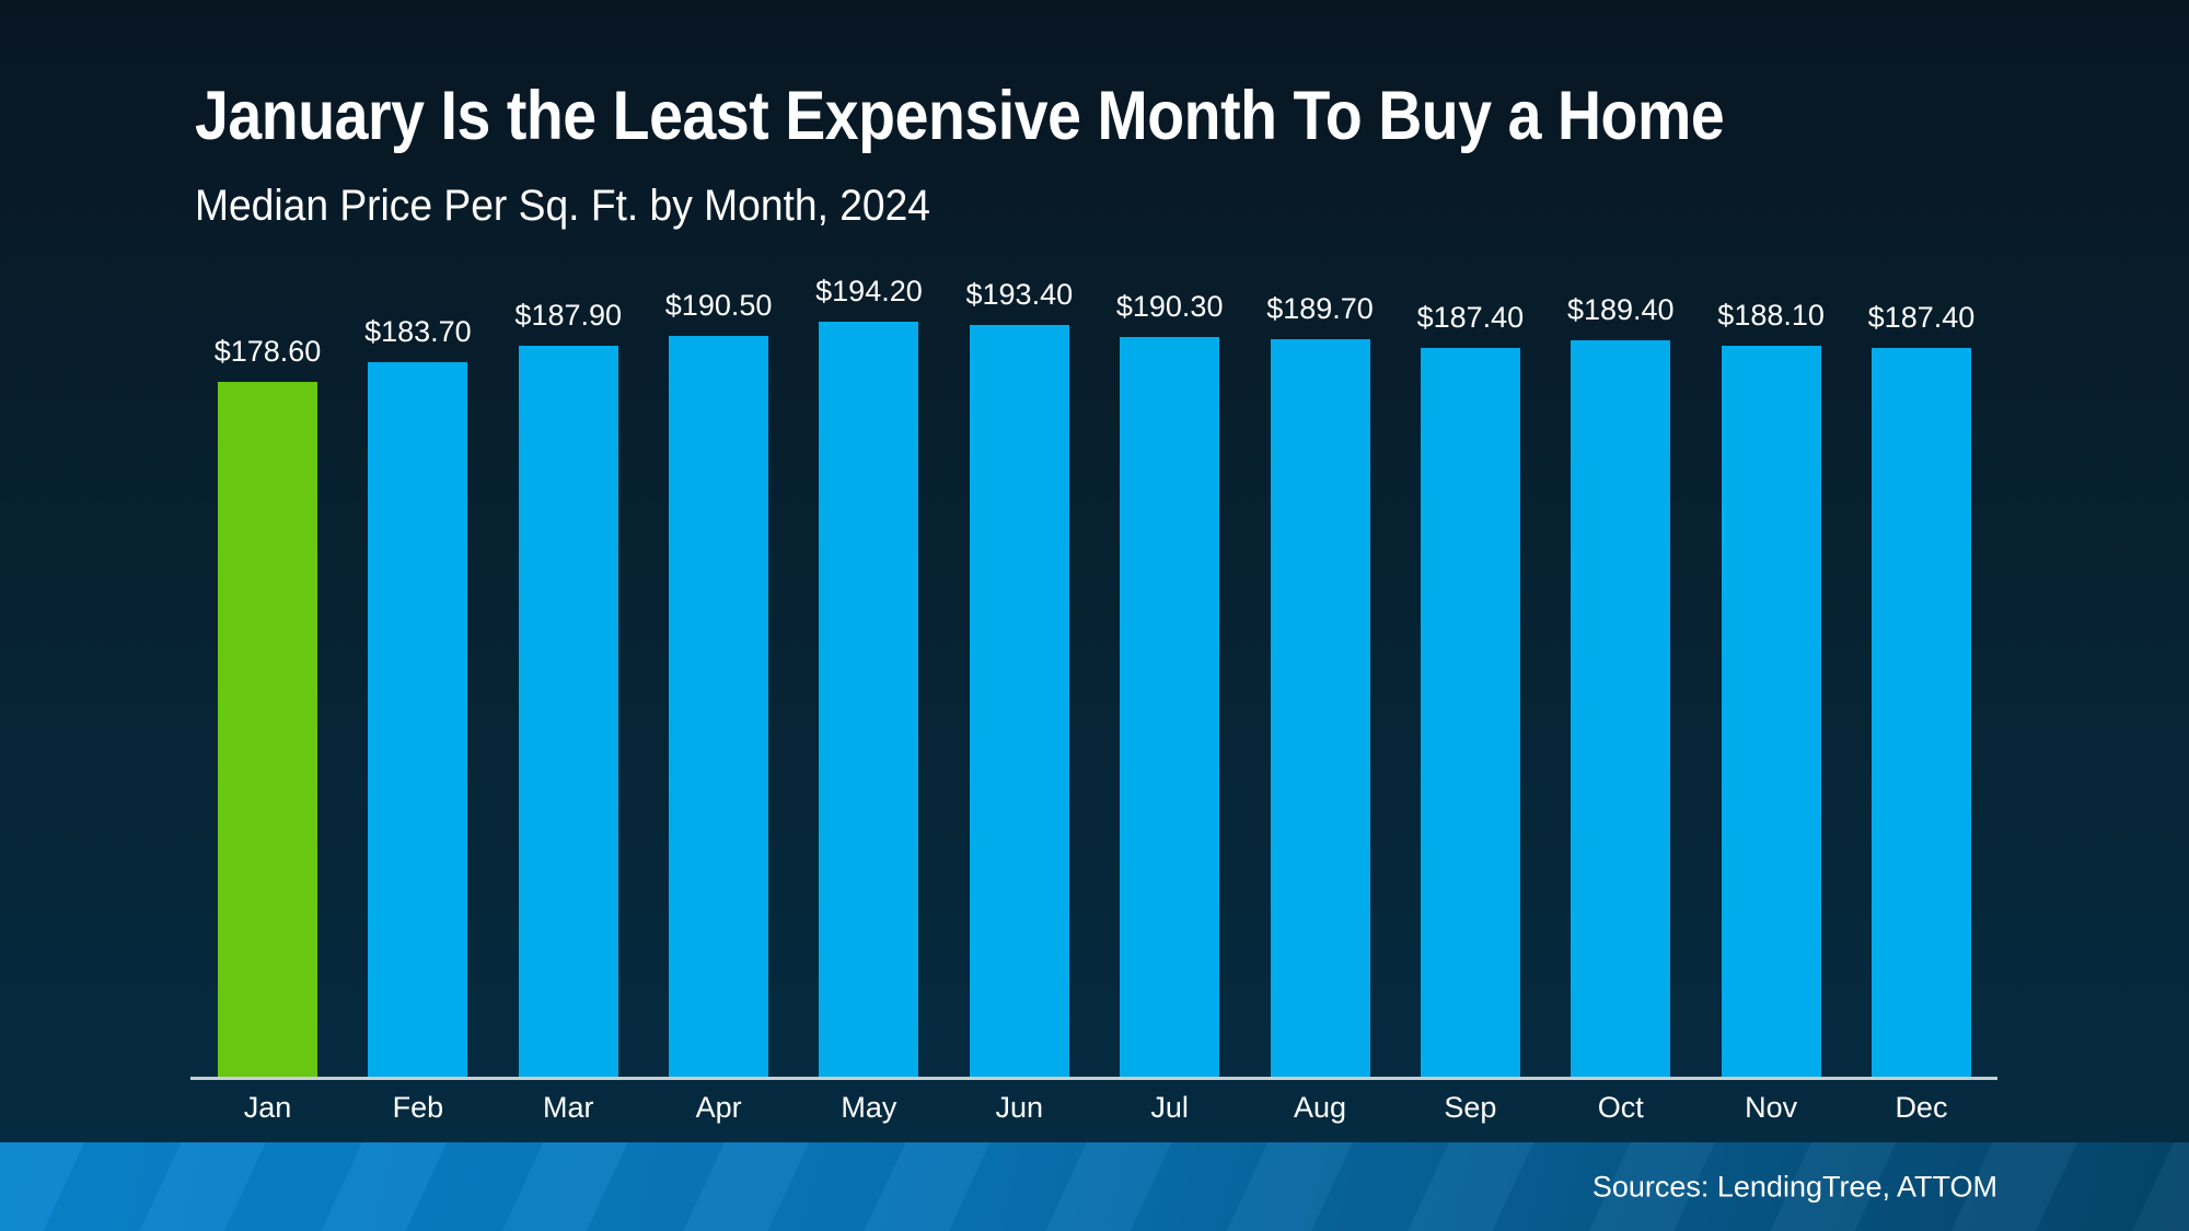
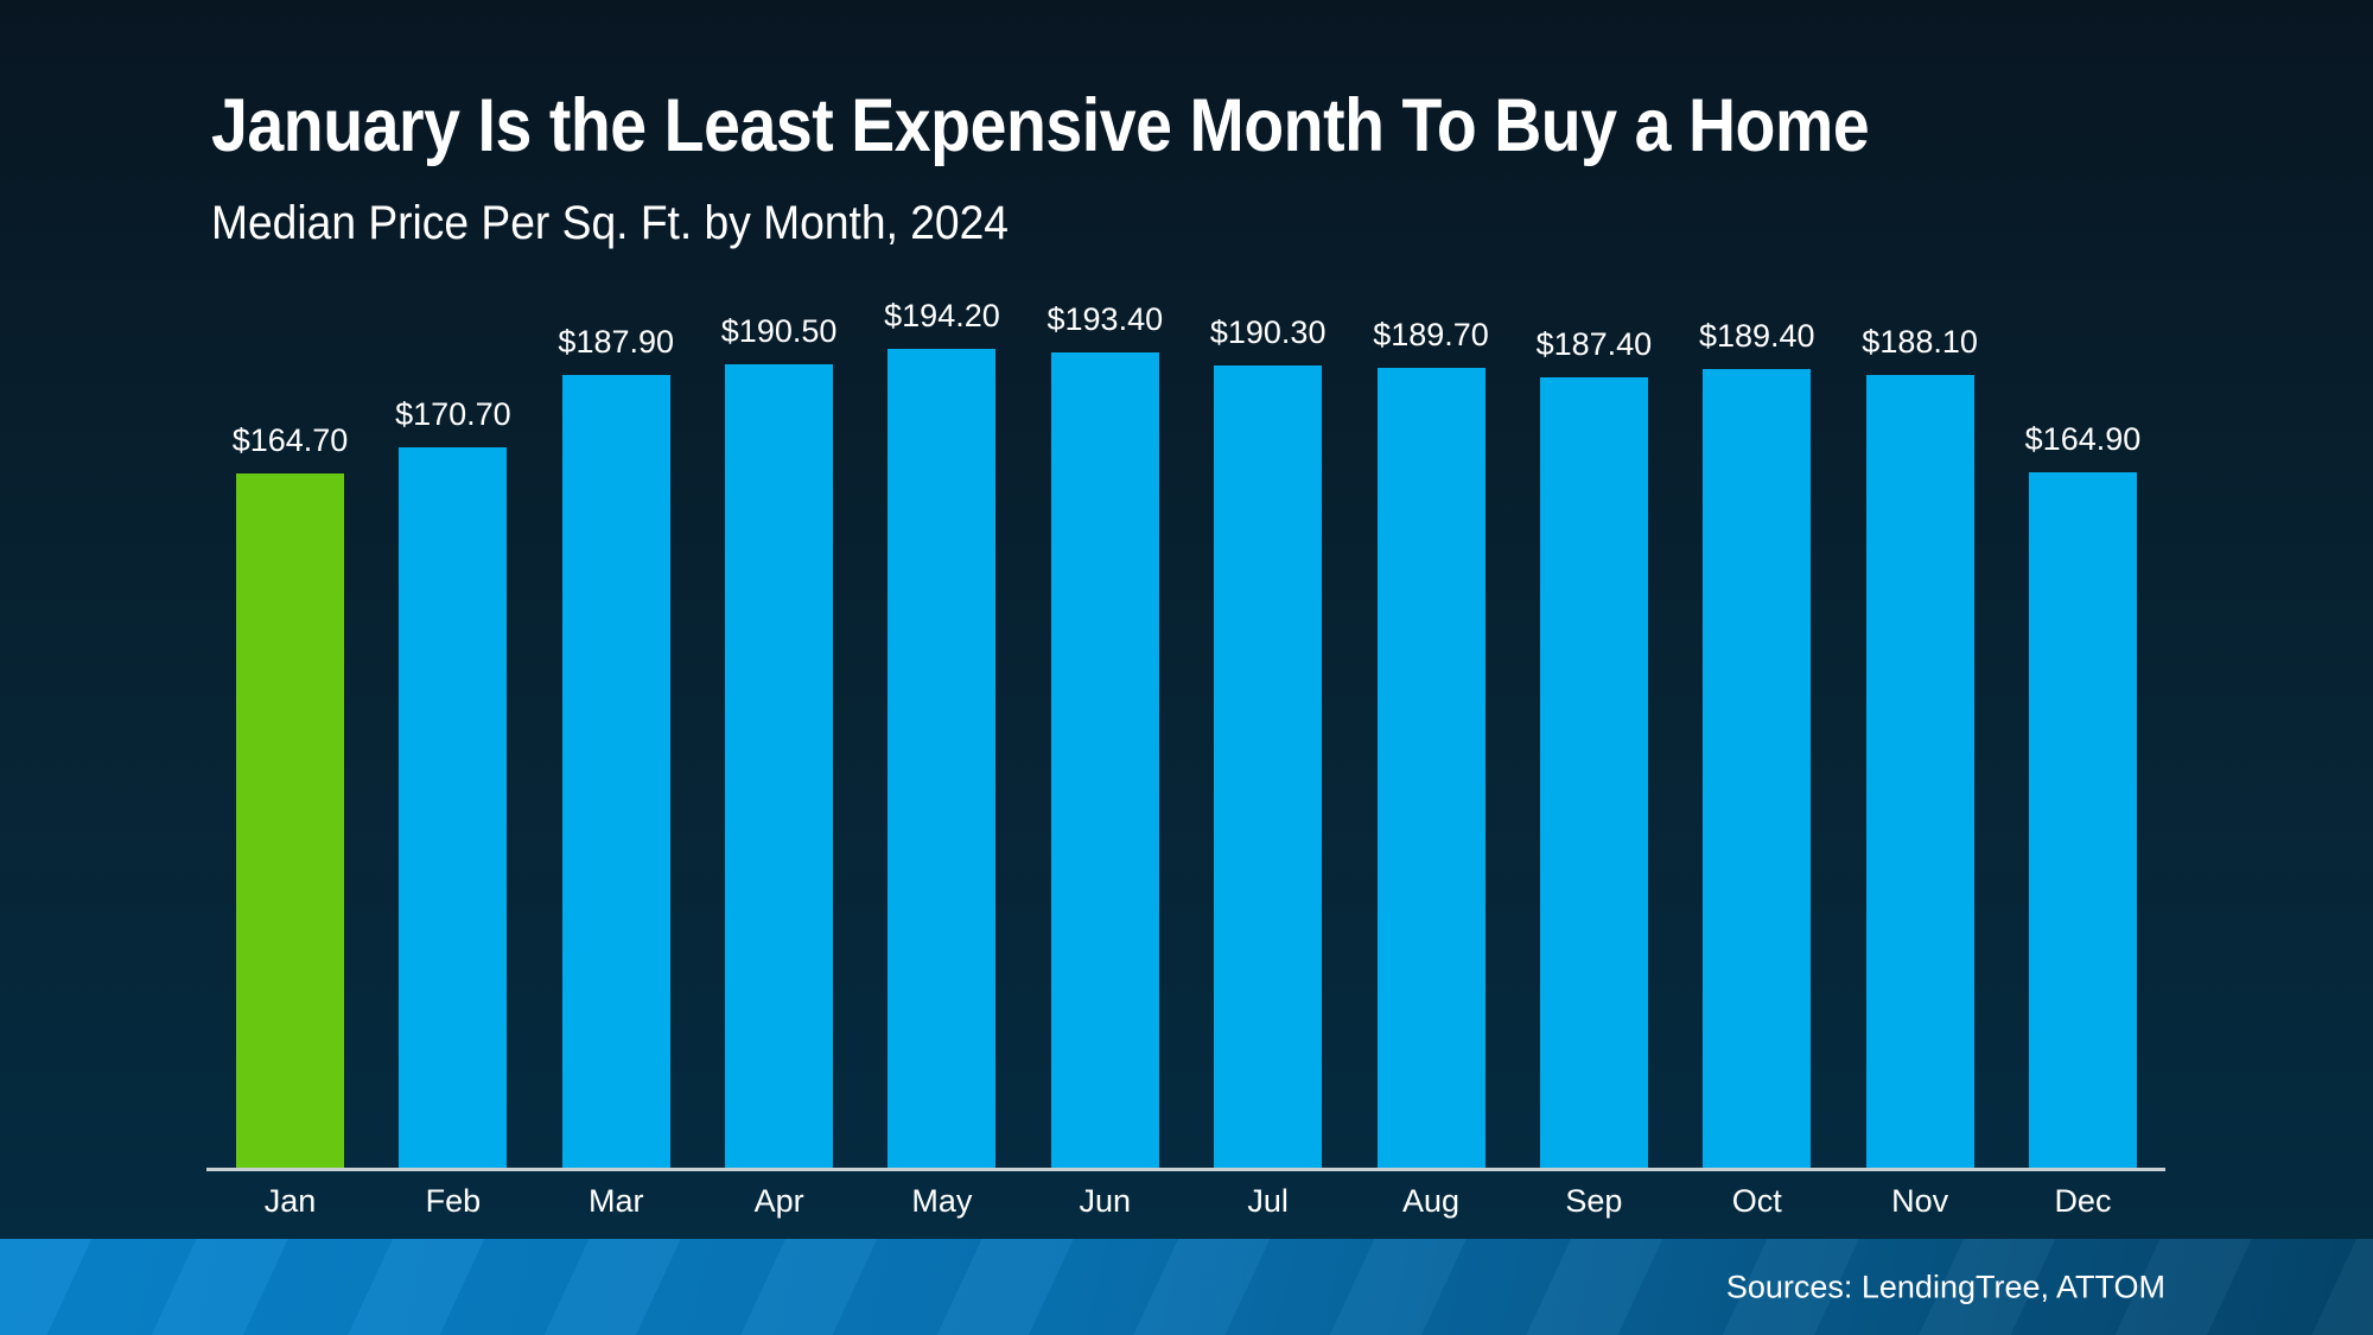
Jan: $178.60 -> $164.70
Feb: $183.70 -> $170.70
Dec: $187.40 -> $164.90
